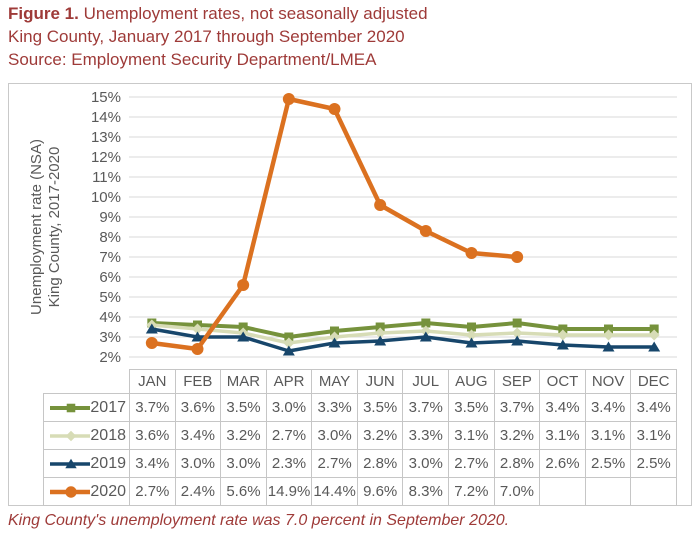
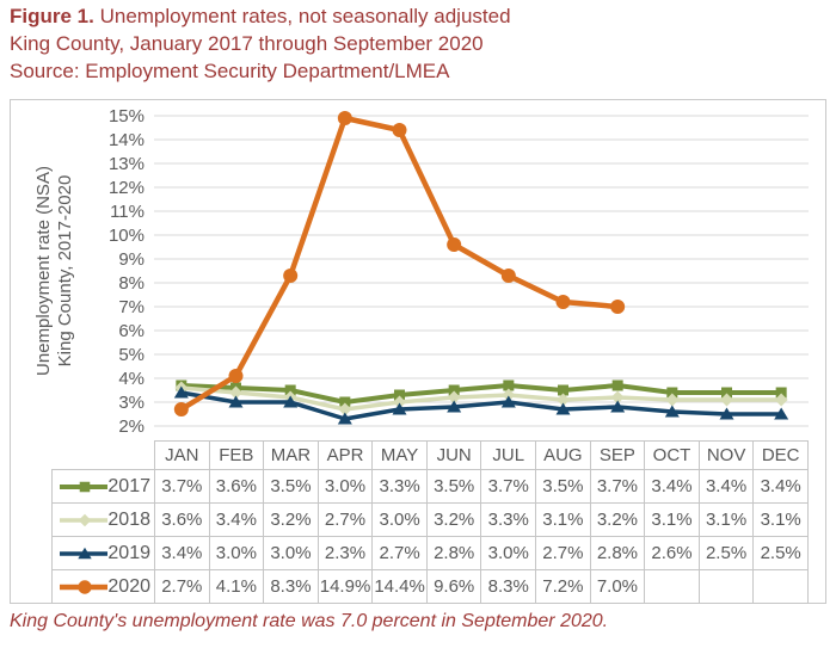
2020/FEB: 2.4% -> 4.1%
2020/MAR: 5.6% -> 8.3%
